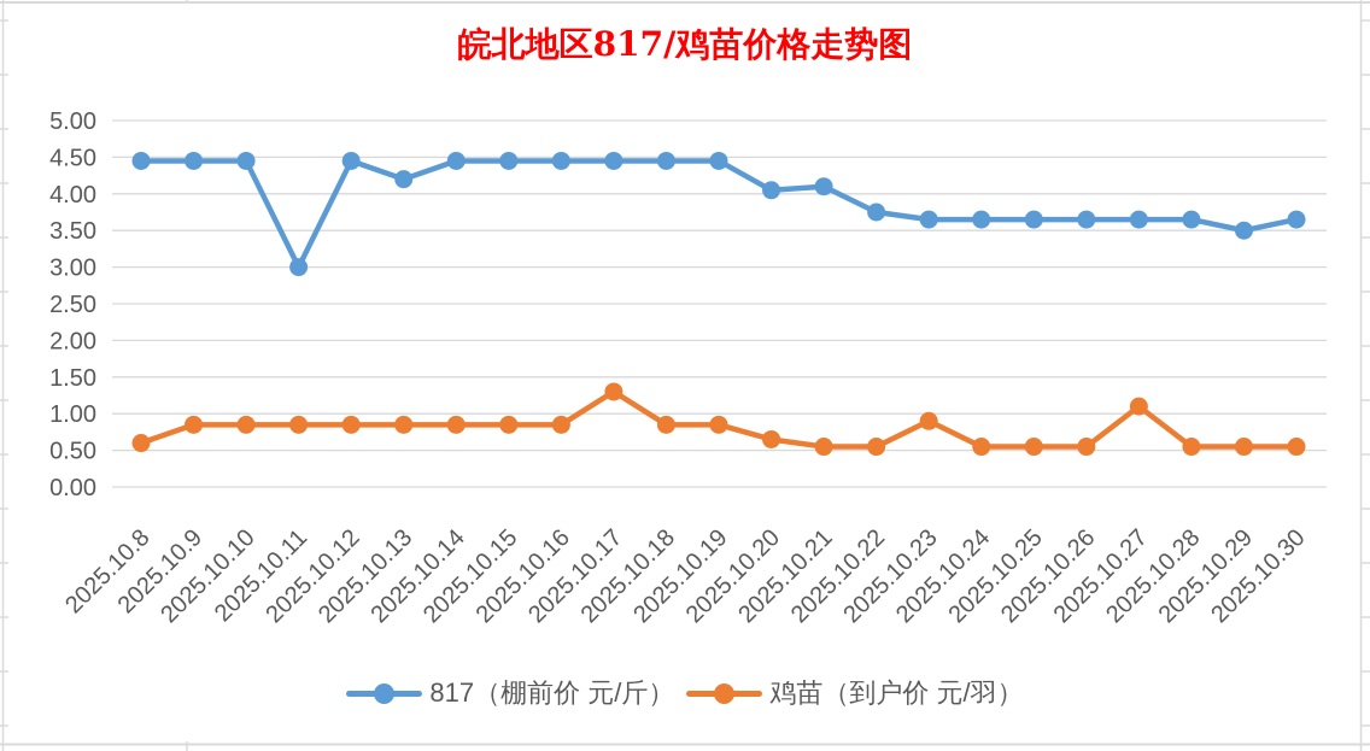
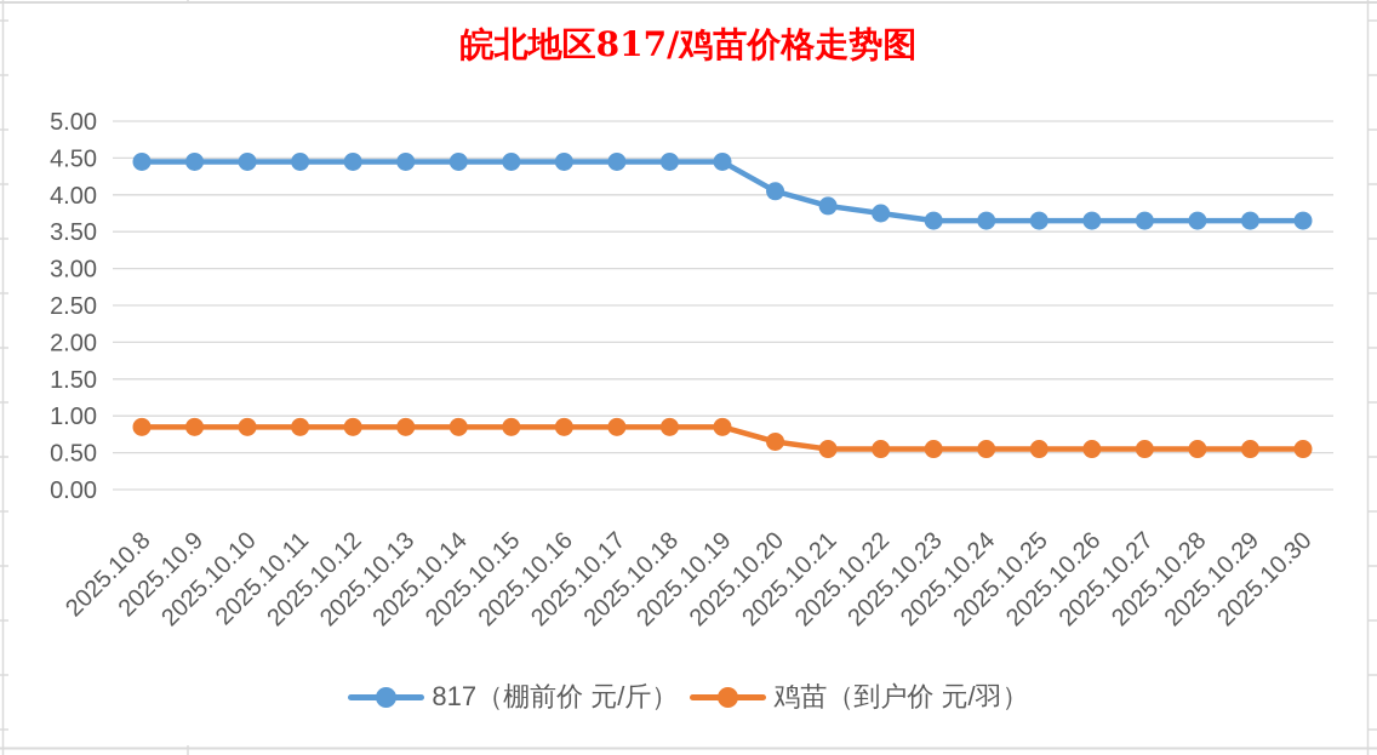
鸡苗（到户价 元/羽）/2025.10.8: 0.6 -> 0.8
817（棚前价 元/斤）/2025.10.11: 3.0 -> 4.5
817（棚前价 元/斤）/2025.10.13: 4.2 -> 4.5
鸡苗（到户价 元/羽）/2025.10.17: 1.3 -> 0.8
817（棚前价 元/斤）/2025.10.21: 4.1 -> 3.9
鸡苗（到户价 元/羽）/2025.10.23: 0.9 -> 0.6
鸡苗（到户价 元/羽）/2025.10.27: 1.1 -> 0.6
817（棚前价 元/斤）/2025.10.29: 3.5 -> 3.6
